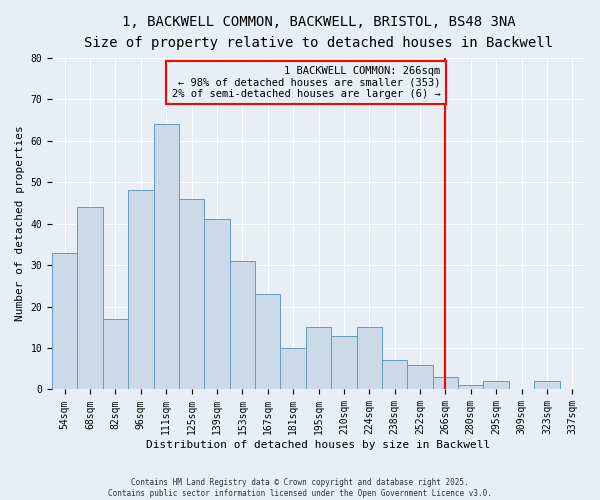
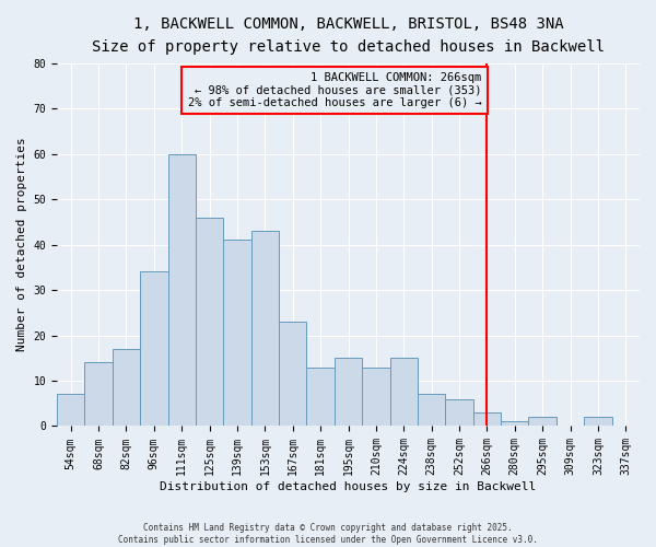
54sqm: 33 -> 7
68sqm: 44 -> 14
96sqm: 48 -> 34
111sqm: 64 -> 60
153sqm: 31 -> 43
181sqm: 10 -> 13
